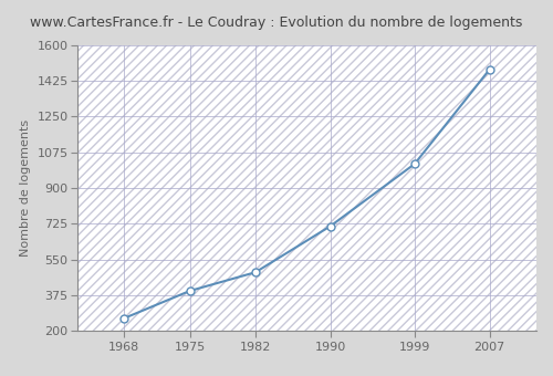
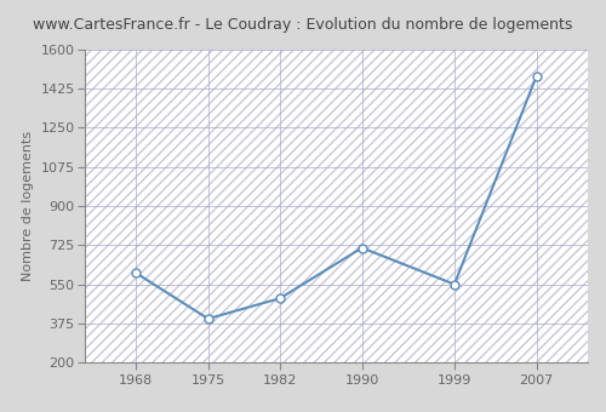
1968: 260 -> 600
1999: 1020 -> 550
